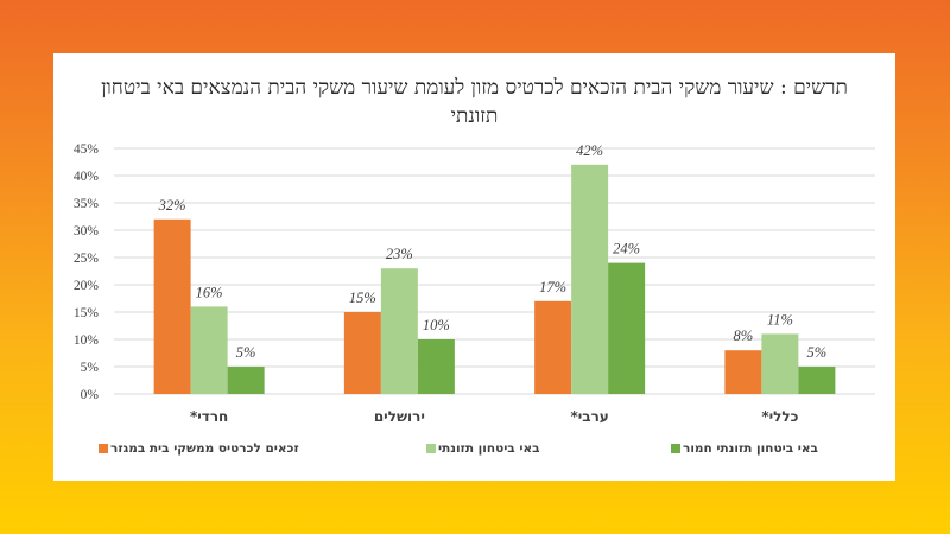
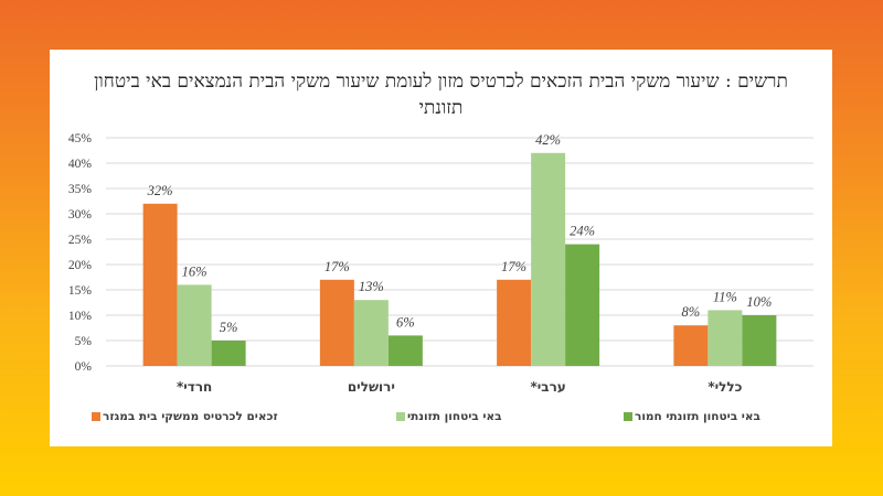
זכאים לכרטיס ממשקי בית במגזר/ירושלים: 15% -> 17%
באי ביטחון תזונתי/ירושלים: 23% -> 13%
באי ביטחון תזונתי חמור/ירושלים: 10% -> 6%
באי ביטחון תזונתי חמור/כללי*: 5% -> 10%
